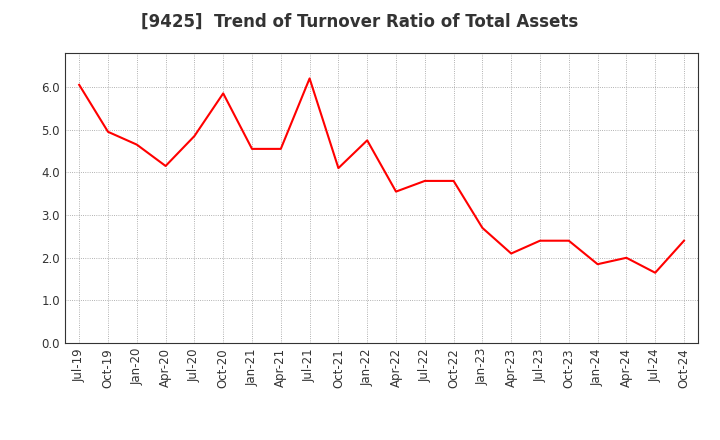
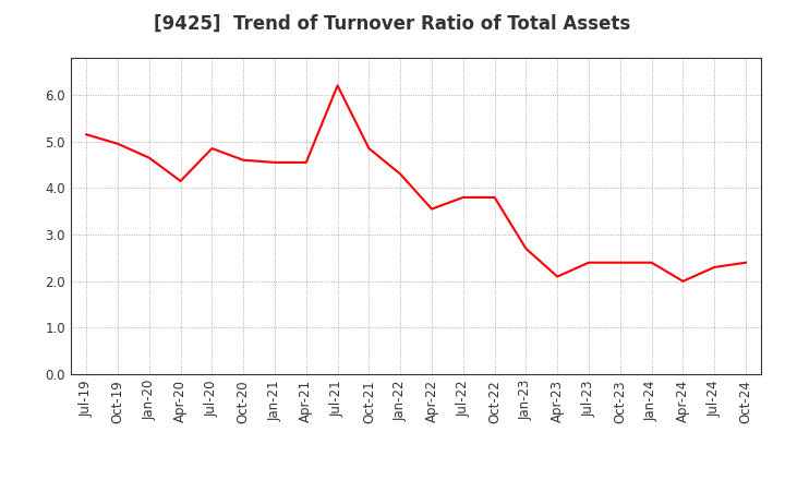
Jul-19: 6.05 -> 5.15
Oct-20: 5.85 -> 4.60
Oct-21: 4.10 -> 4.85
Jan-22: 4.75 -> 4.30
Jan-24: 1.85 -> 2.40
Jul-24: 1.65 -> 2.30
